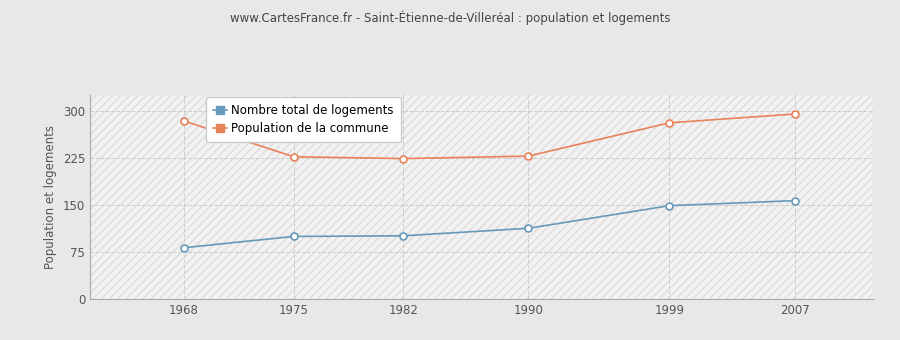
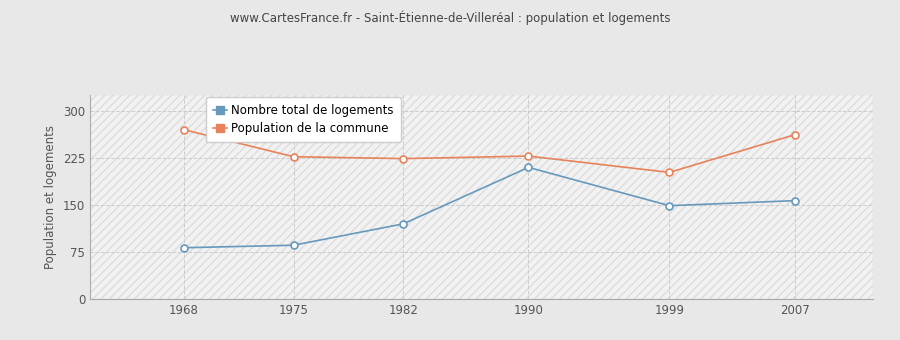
Population de la commune/1968: 284 -> 270
Nombre total de logements/1975: 100 -> 86
Nombre total de logements/1982: 101 -> 120
Nombre total de logements/1990: 113 -> 210
Population de la commune/1999: 281 -> 202
Population de la commune/2007: 295 -> 262
